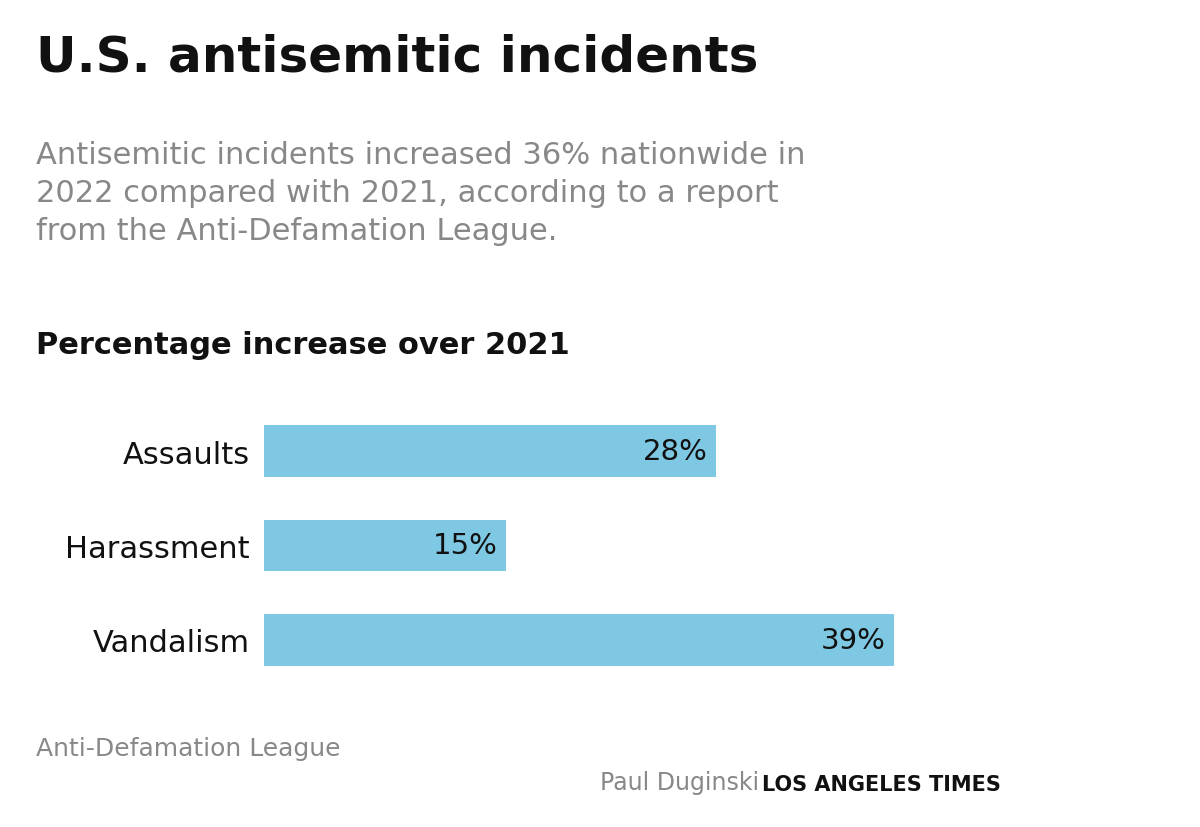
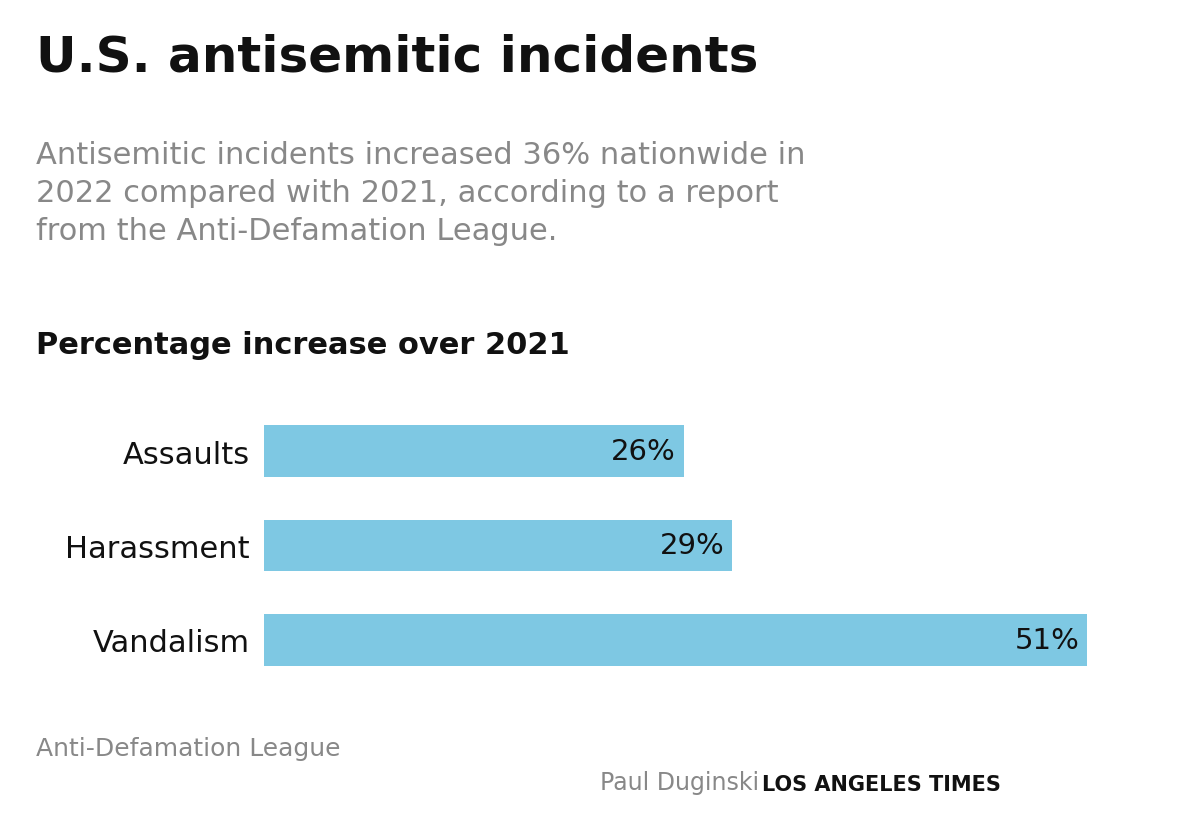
Assaults: 28% -> 26%
Harassment: 15% -> 29%
Vandalism: 39% -> 51%
